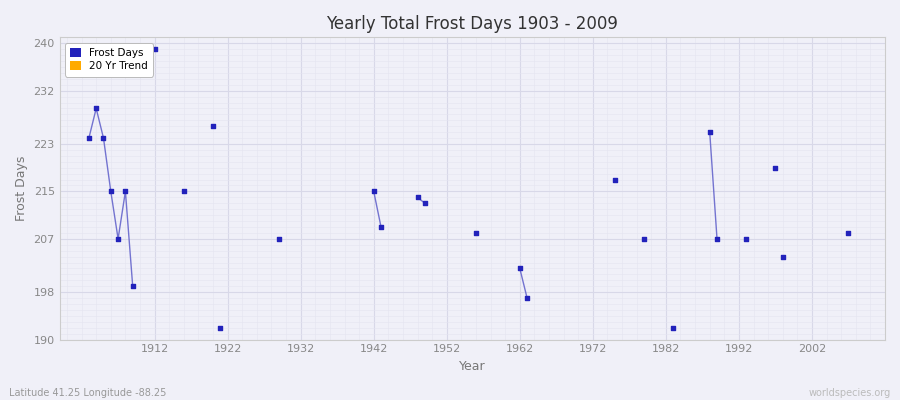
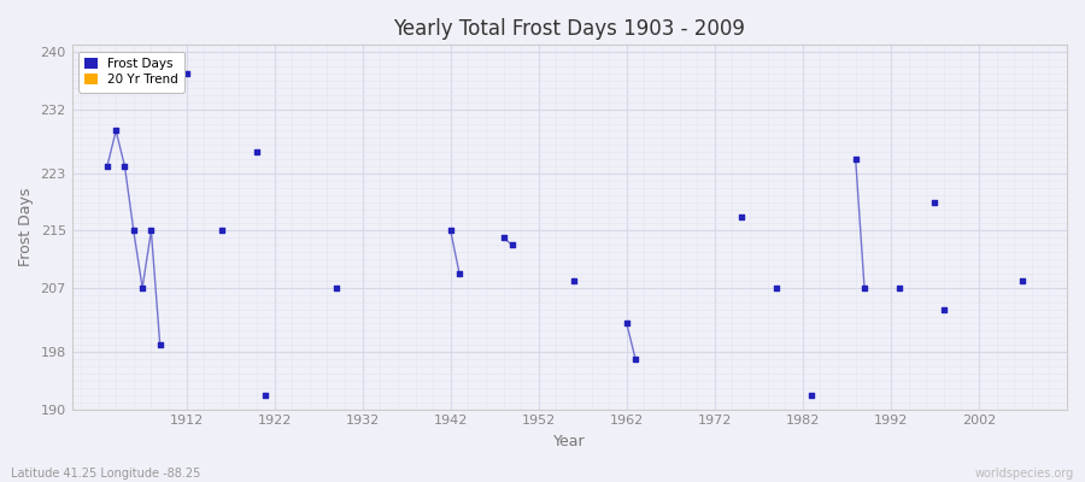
Frost Days/1912: 239 -> 237
